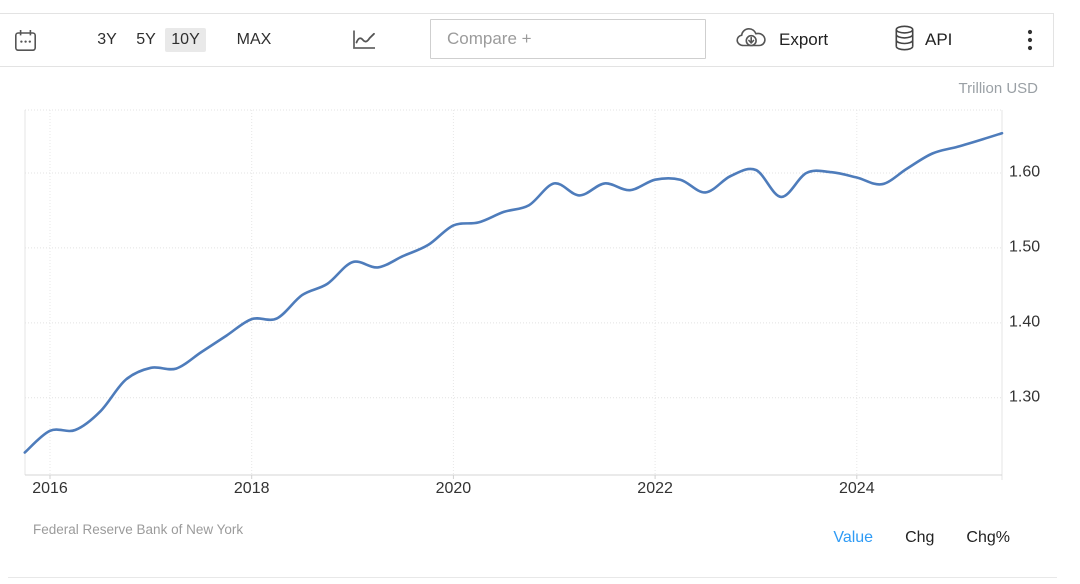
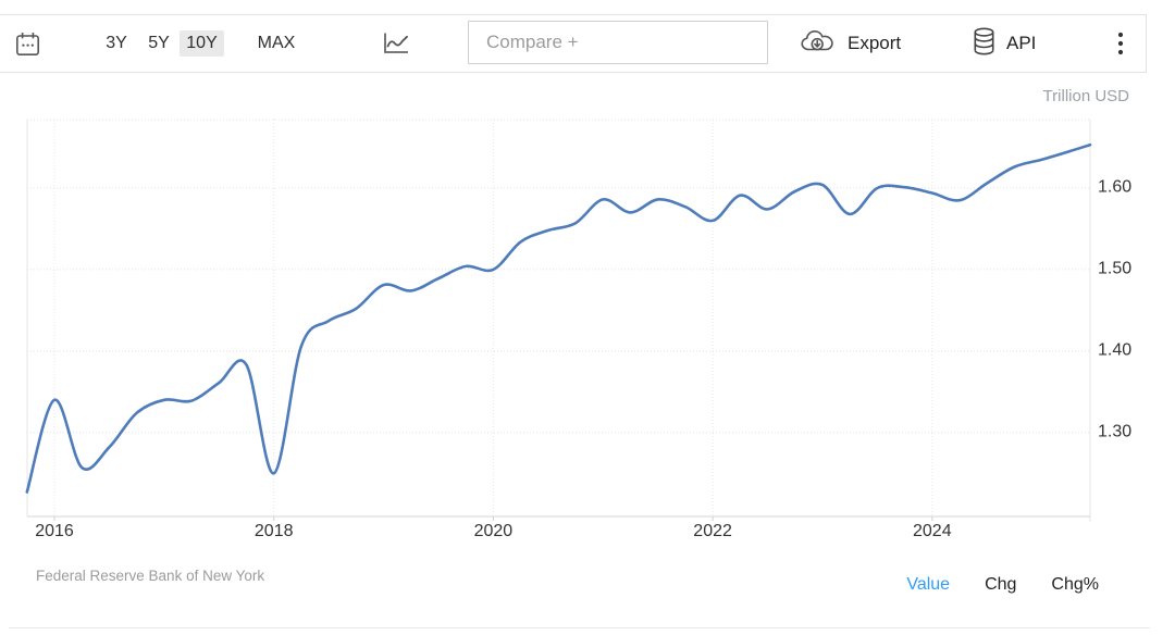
2016: 1.26 -> 1.34
2018: 1.41 -> 1.25
2020: 1.53 -> 1.50
2022: 1.59 -> 1.56
